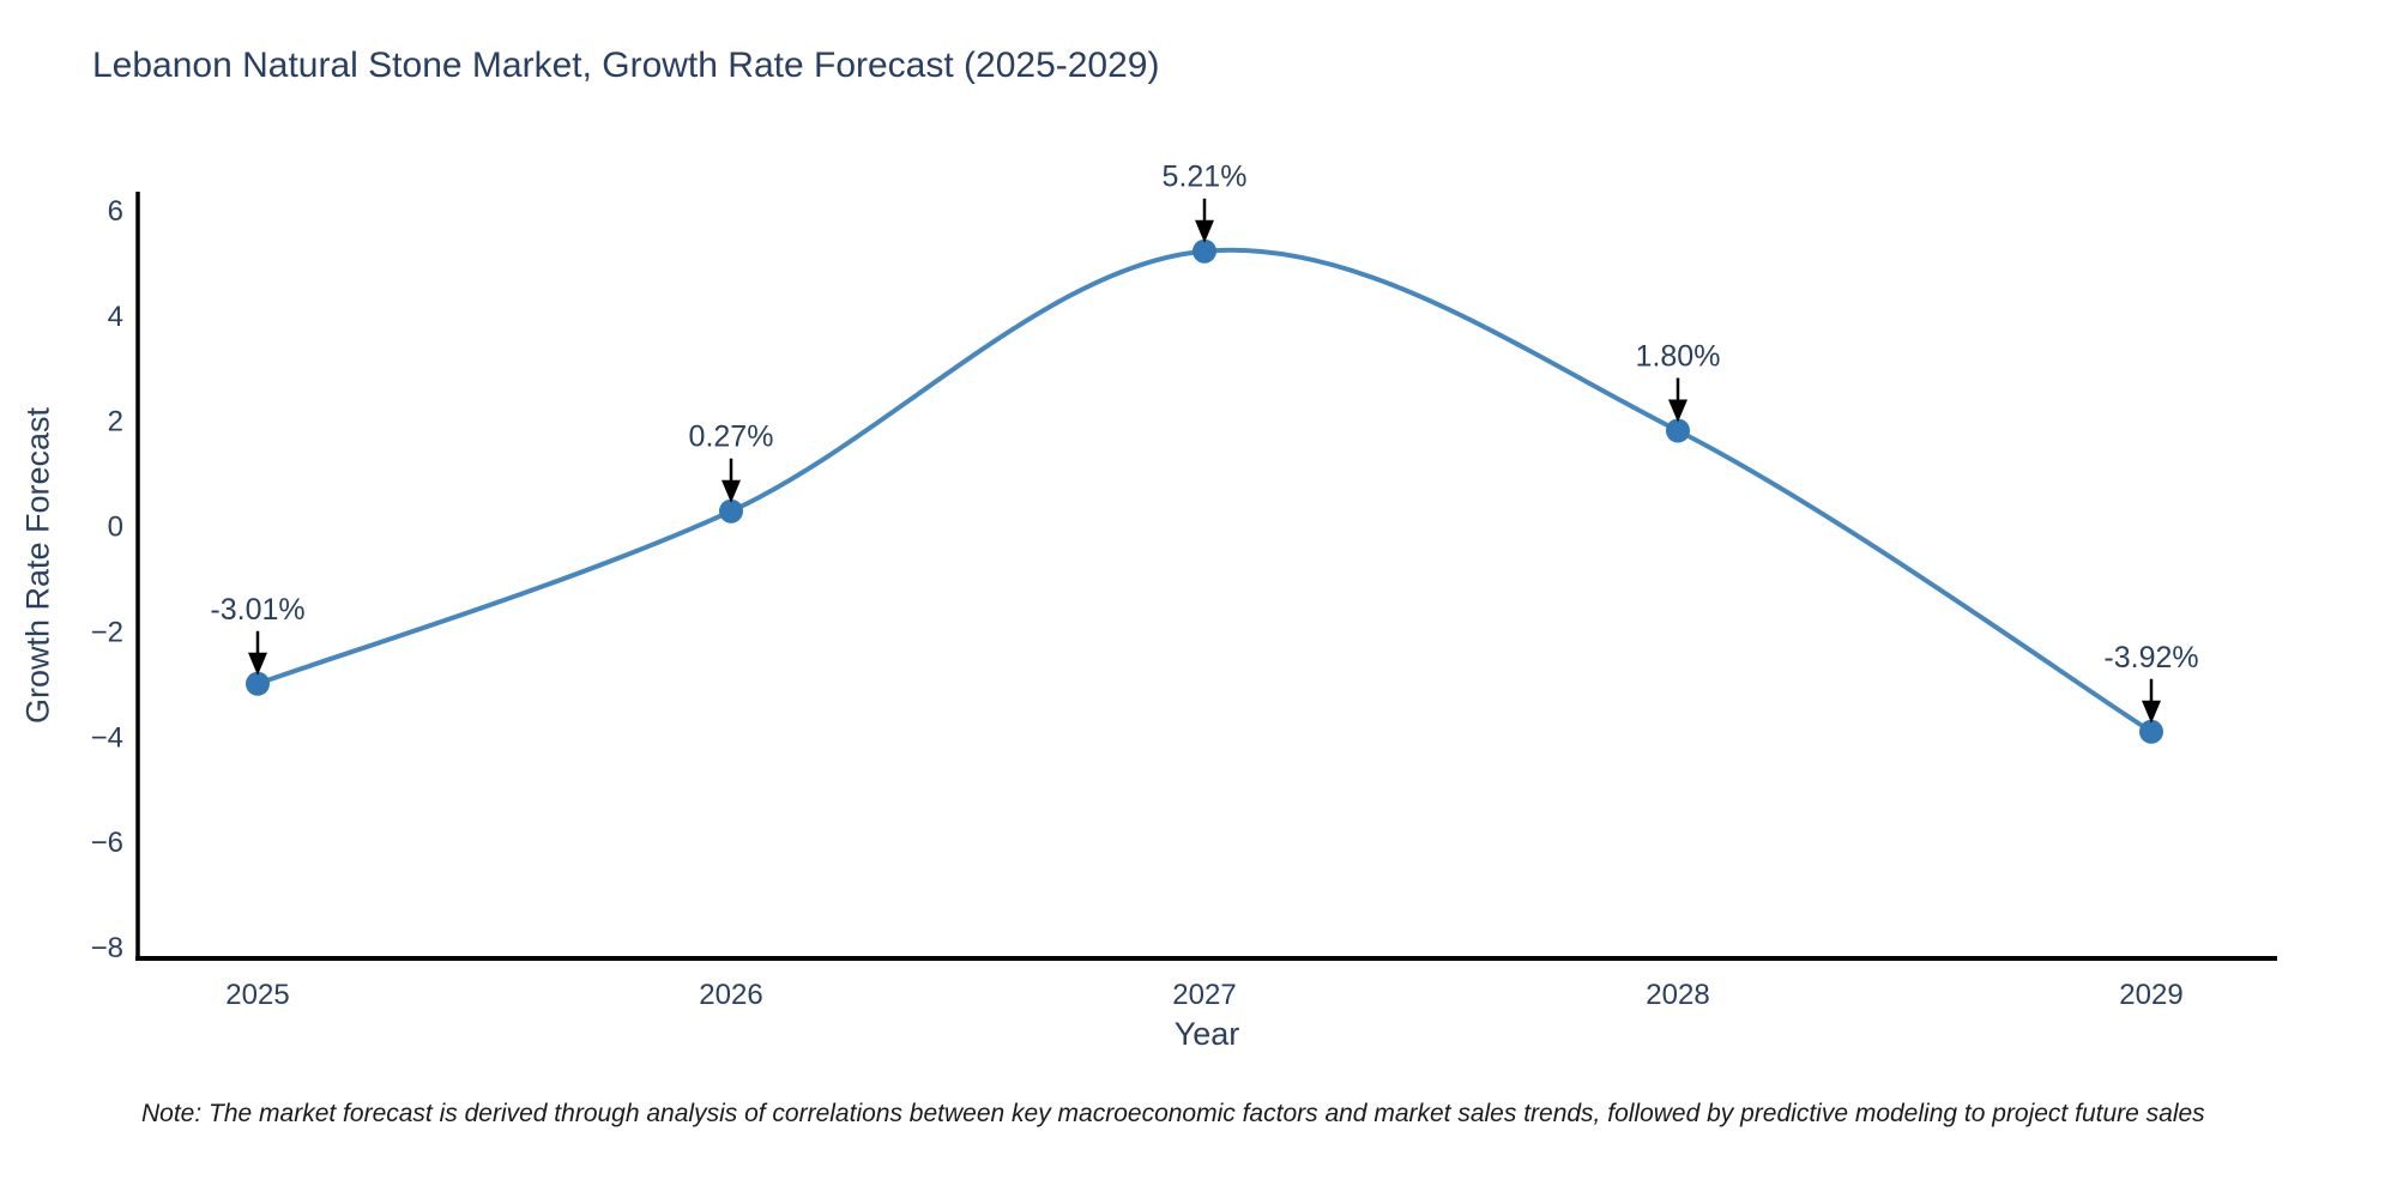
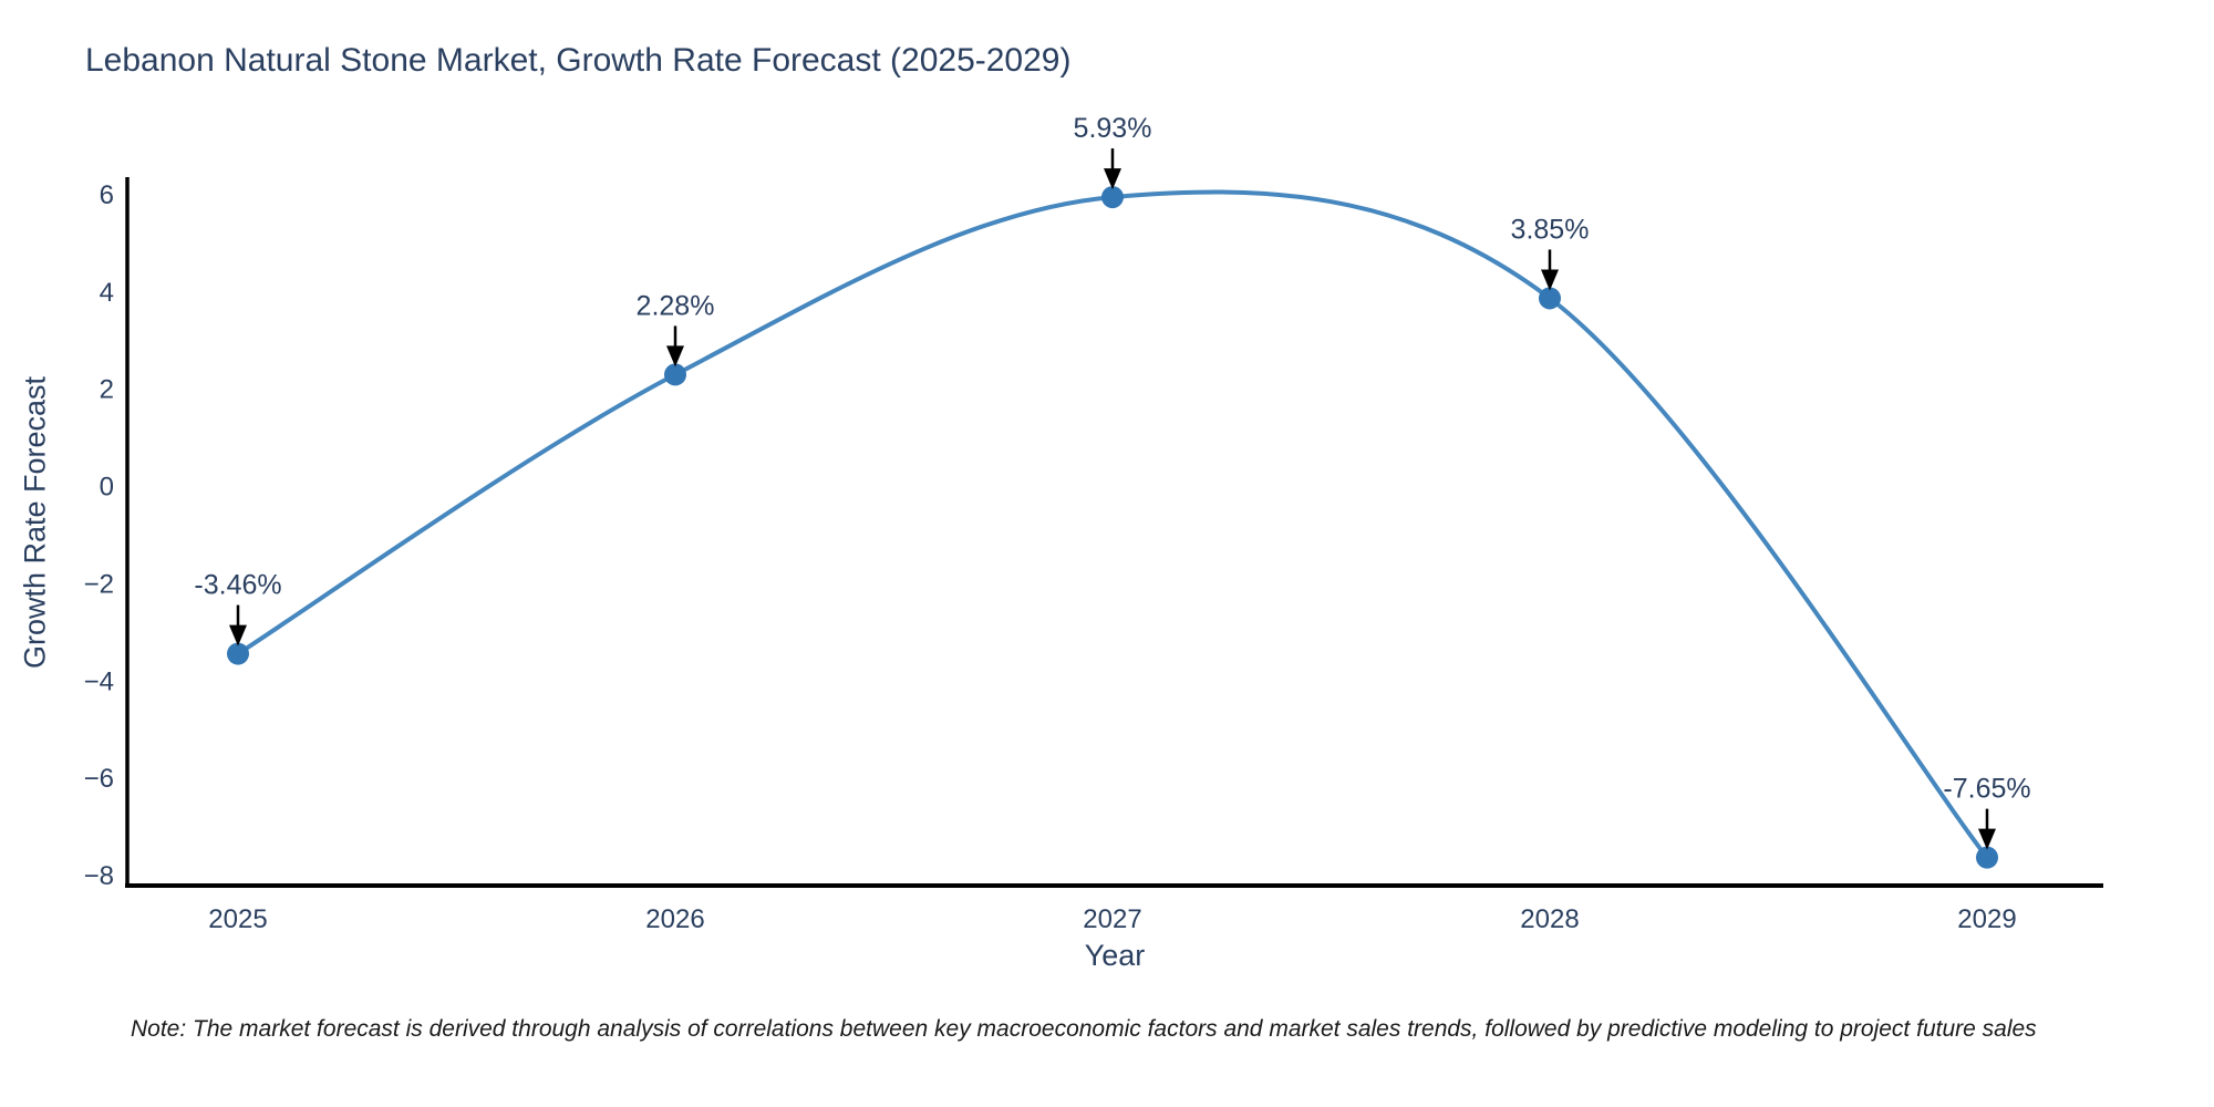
2025: -3.01% -> -3.46%
2026: 0.27% -> 2.28%
2027: 5.21% -> 5.93%
2028: 1.80% -> 3.85%
2029: -3.92% -> -7.65%
